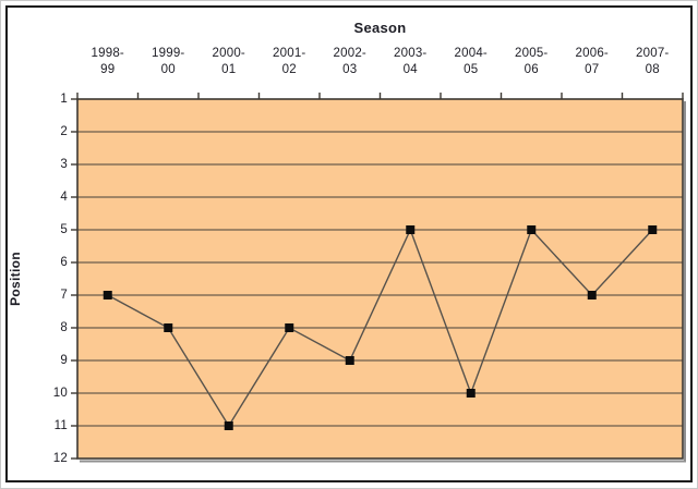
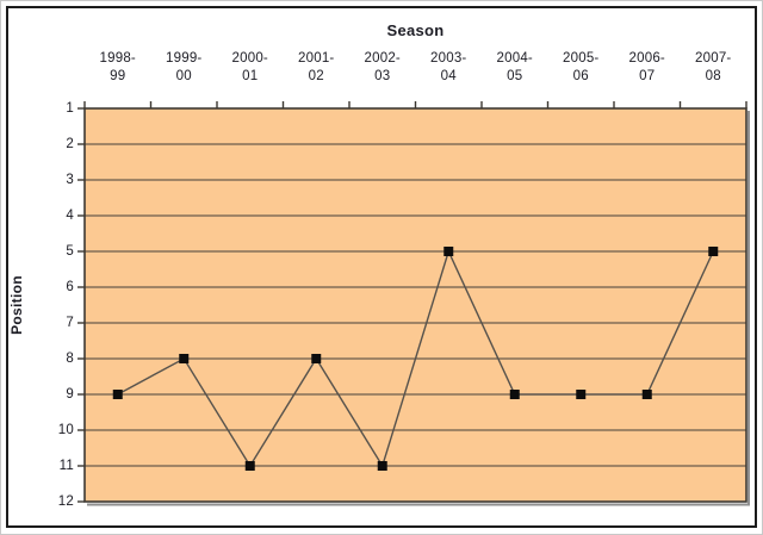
1998-99: 7 -> 9
2002-03: 9 -> 11
2004-05: 10 -> 9
2005-06: 5 -> 9
2006-07: 7 -> 9
